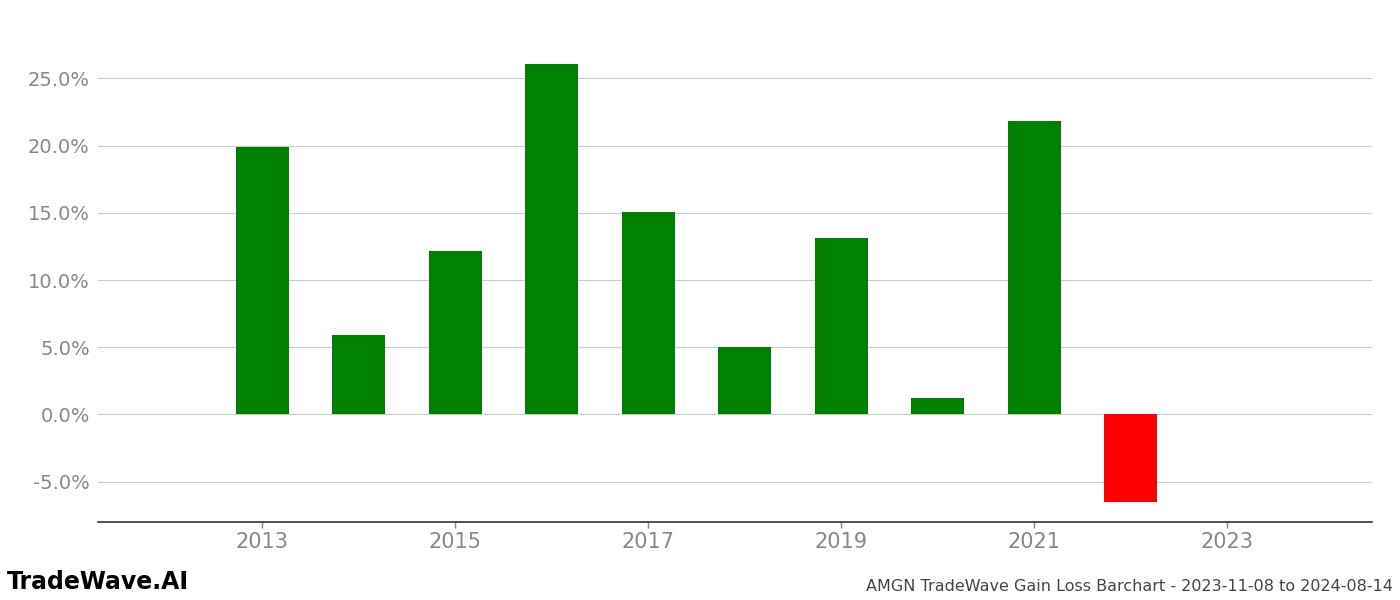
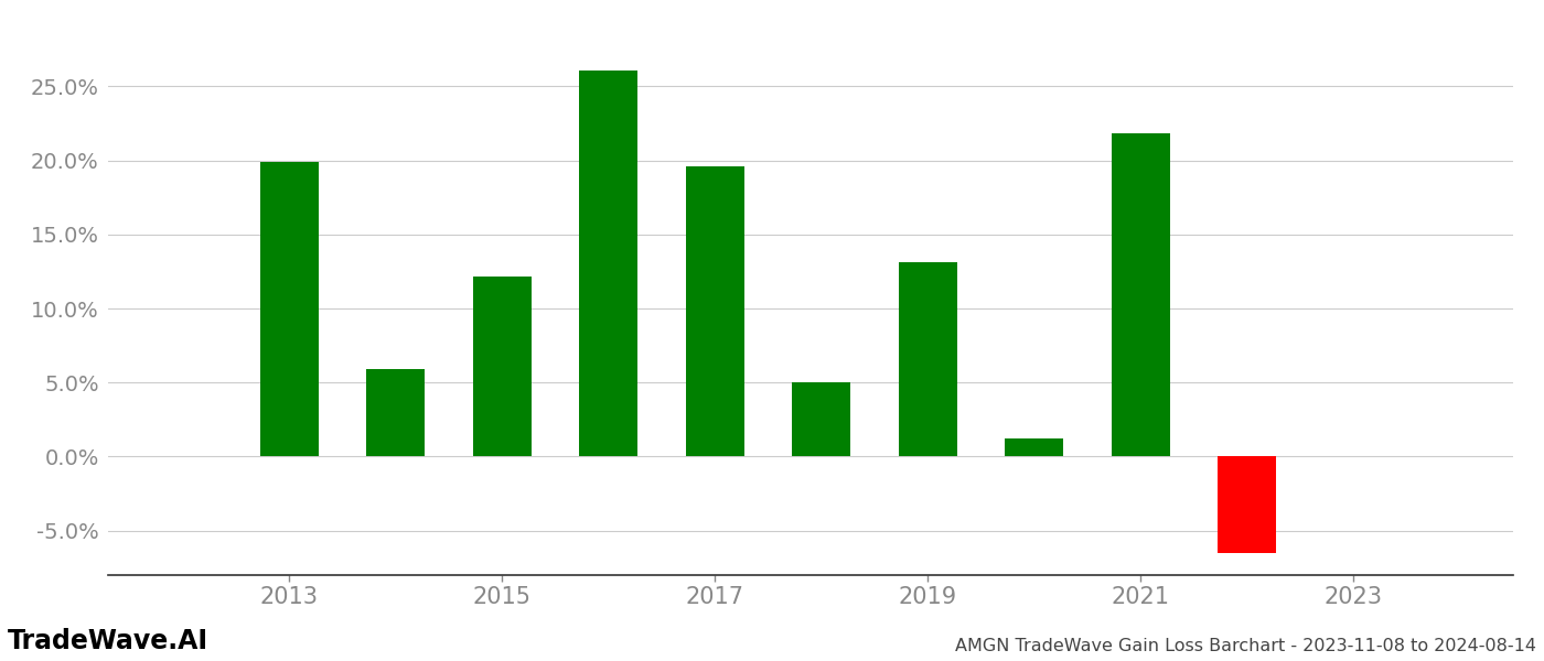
2017: 15.1% -> 19.6%
